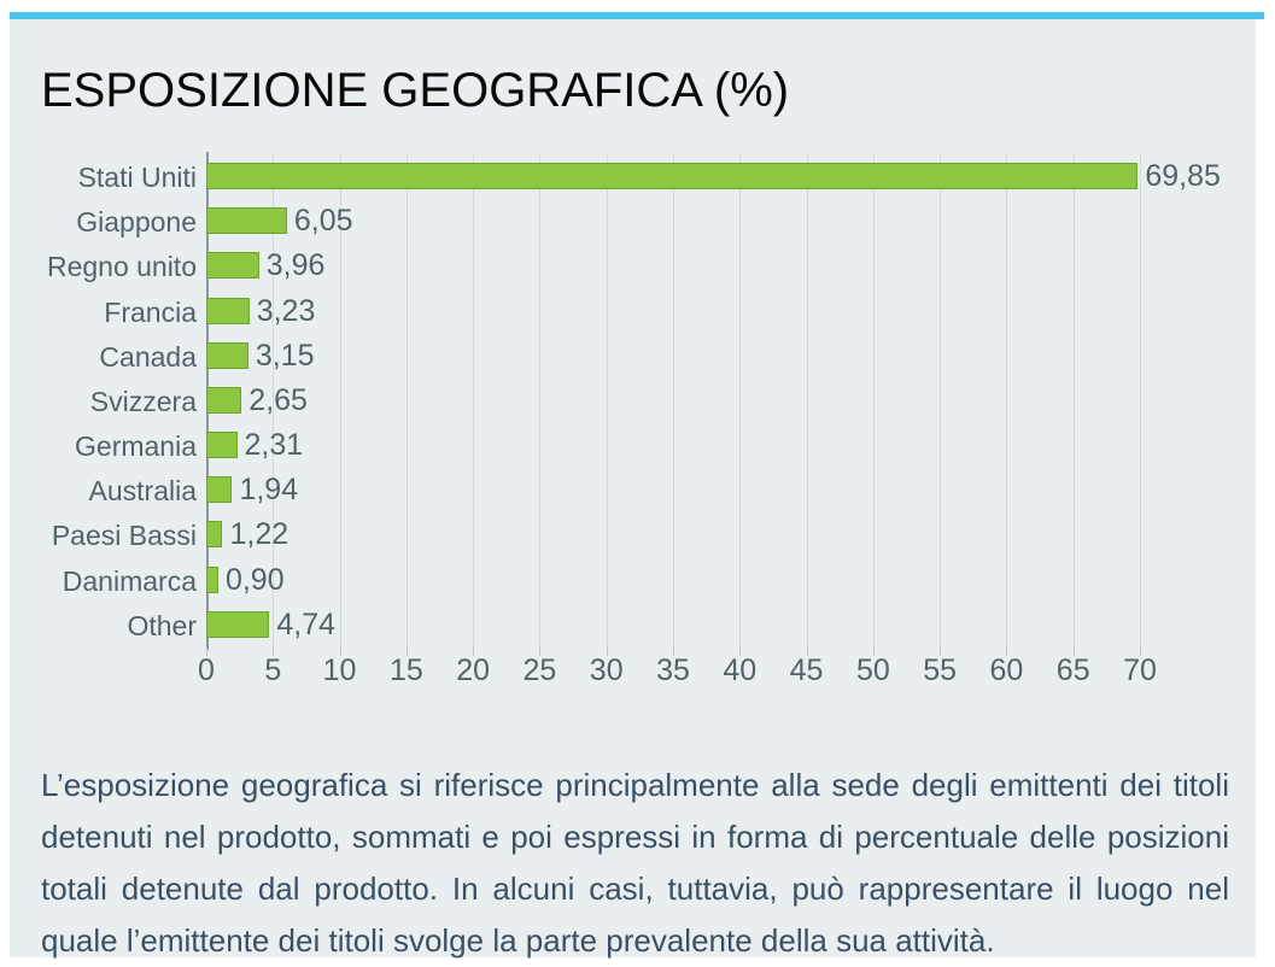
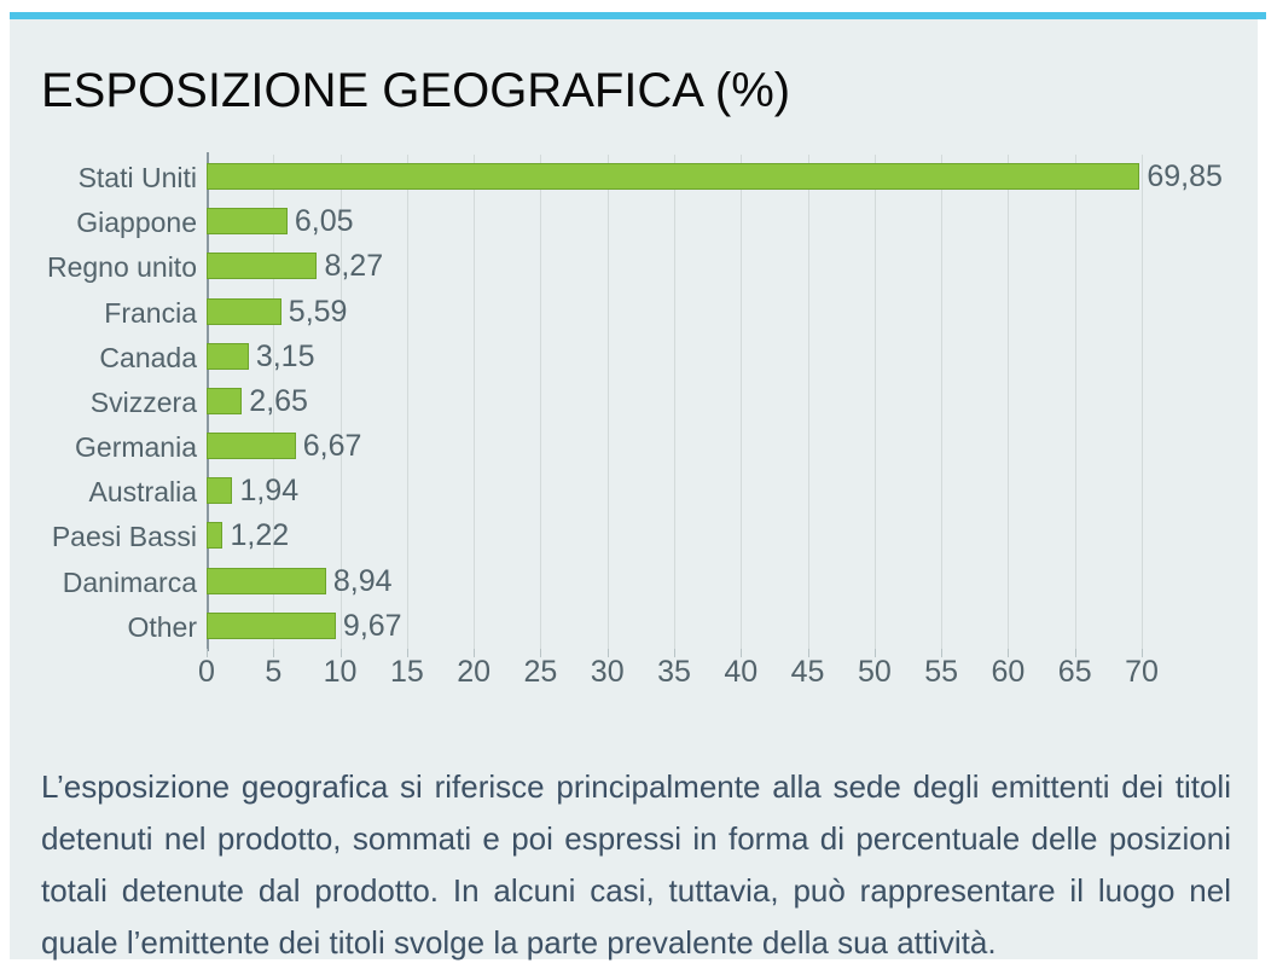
Regno unito: 3,96 -> 8,27
Francia: 3,23 -> 5,59
Germania: 2,31 -> 6,67
Danimarca: 0,90 -> 8,94
Other: 4,74 -> 9,67
